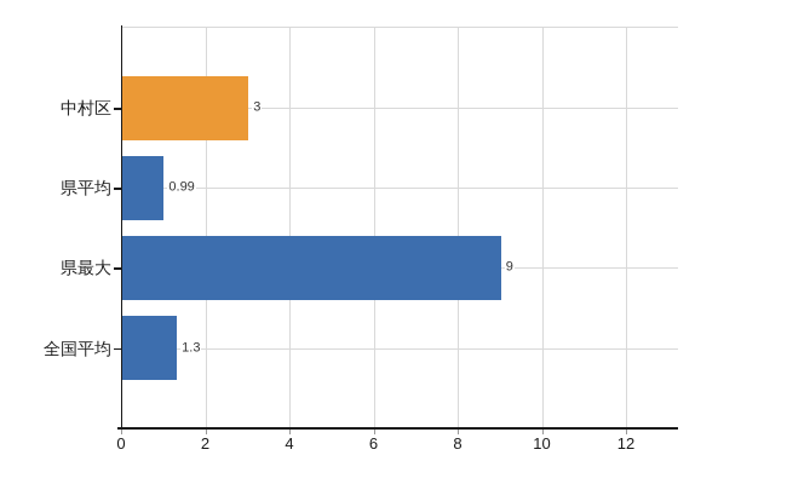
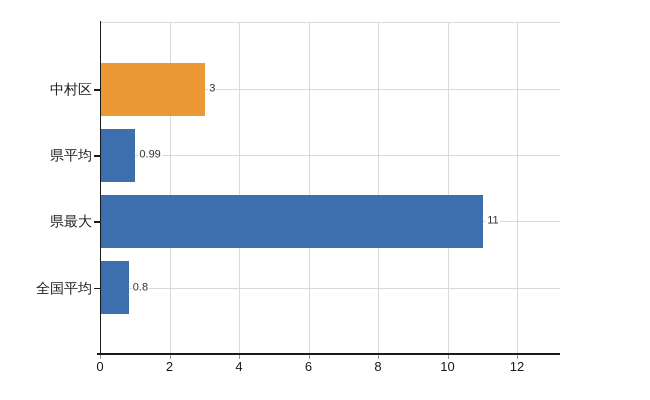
県最大: 9 -> 11
全国平均: 1.3 -> 0.8
